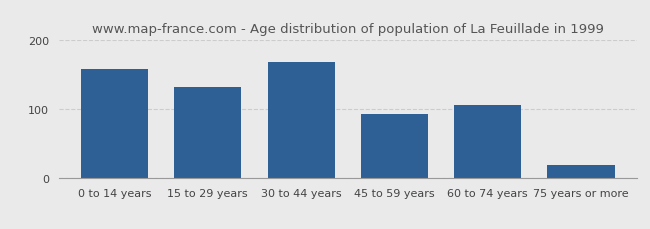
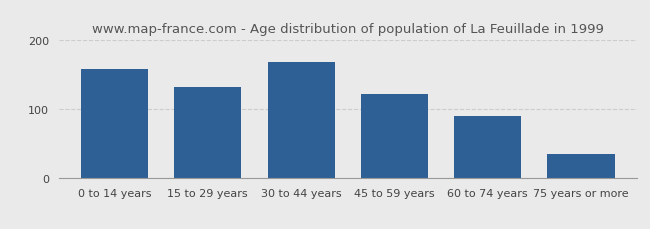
45 to 59 years: 94 -> 122
60 to 74 years: 106 -> 90
75 years or more: 20 -> 35
